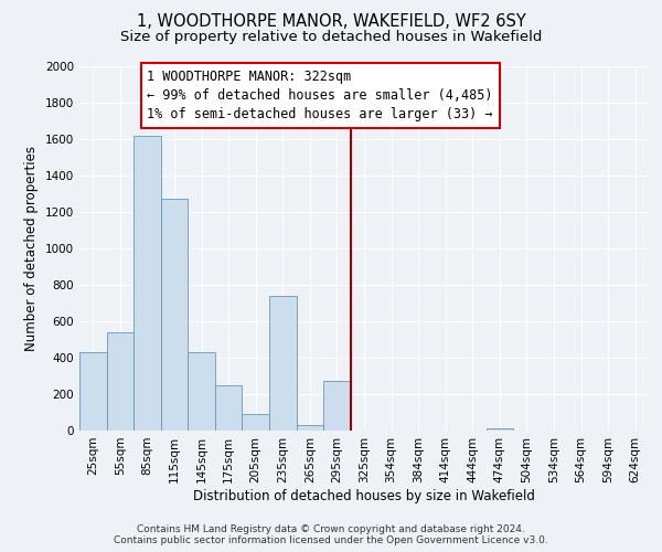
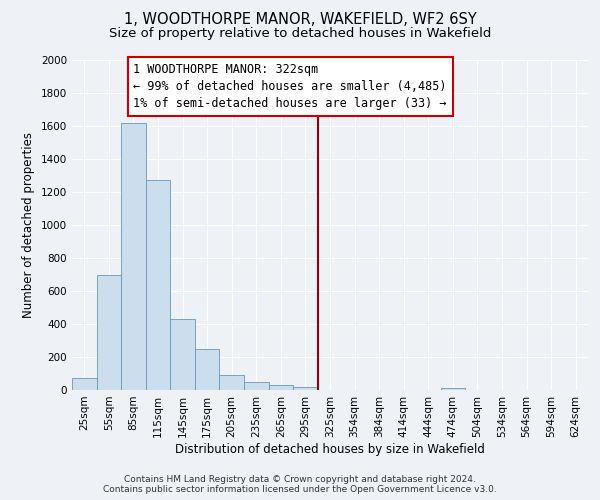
25sqm: 430 -> 70
55sqm: 540 -> 700
235sqm: 740 -> 50
295sqm: 270 -> 20
